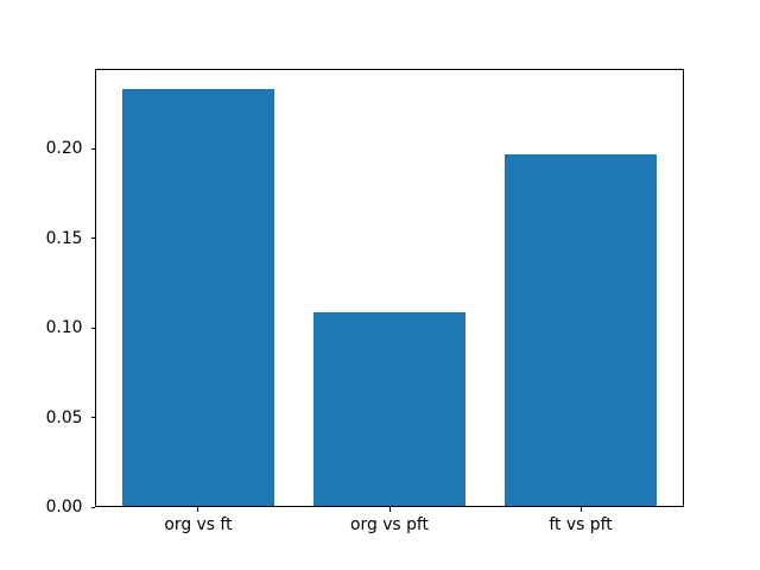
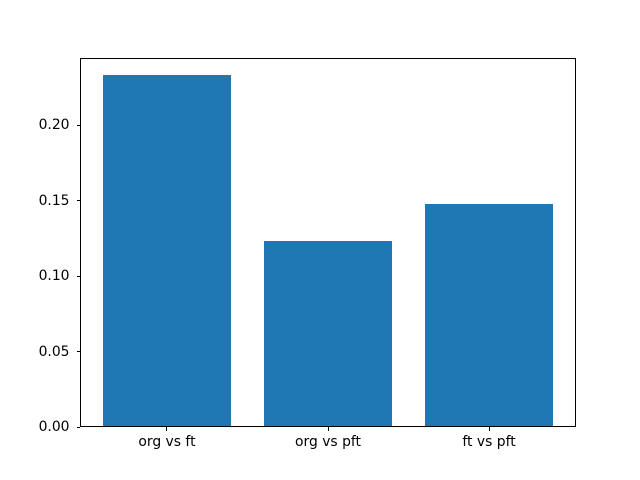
org vs pft: 0.109 -> 0.123
ft vs pft: 0.197 -> 0.148
